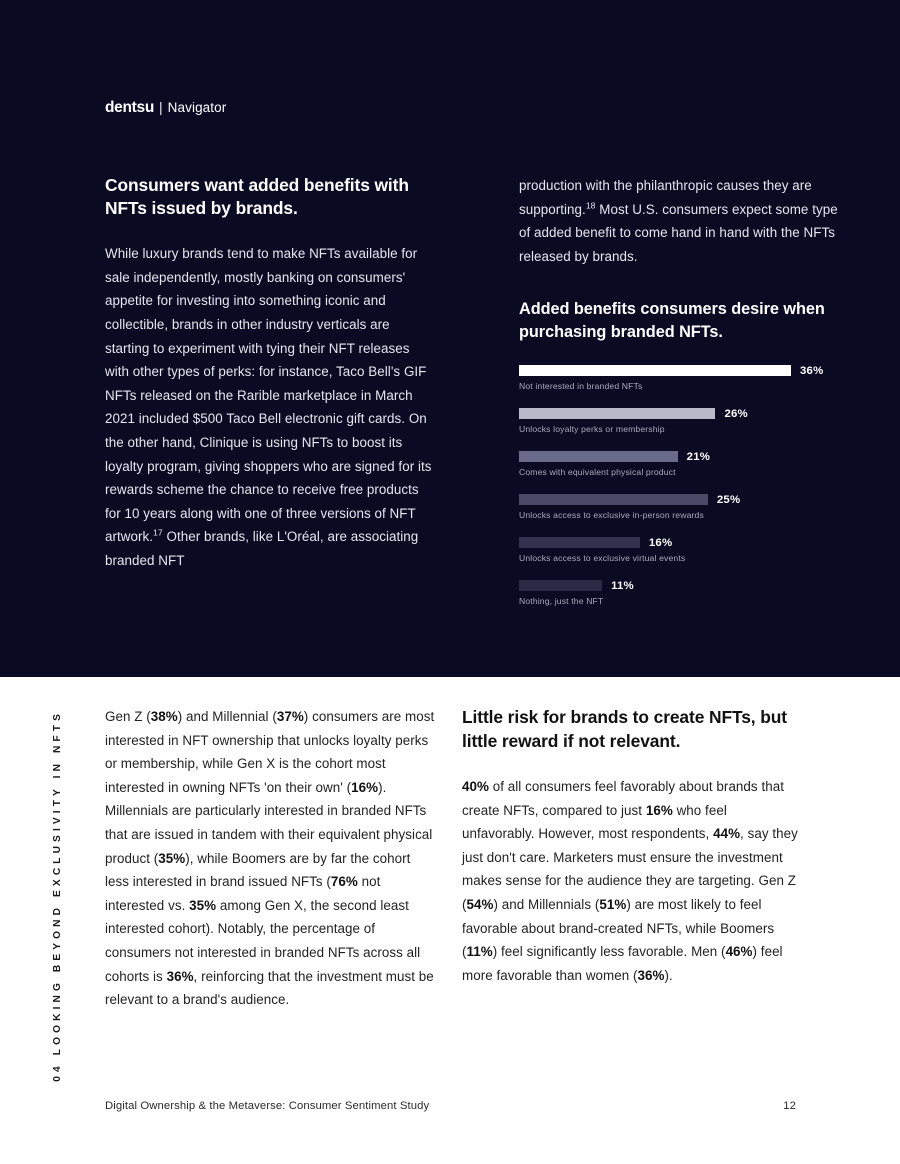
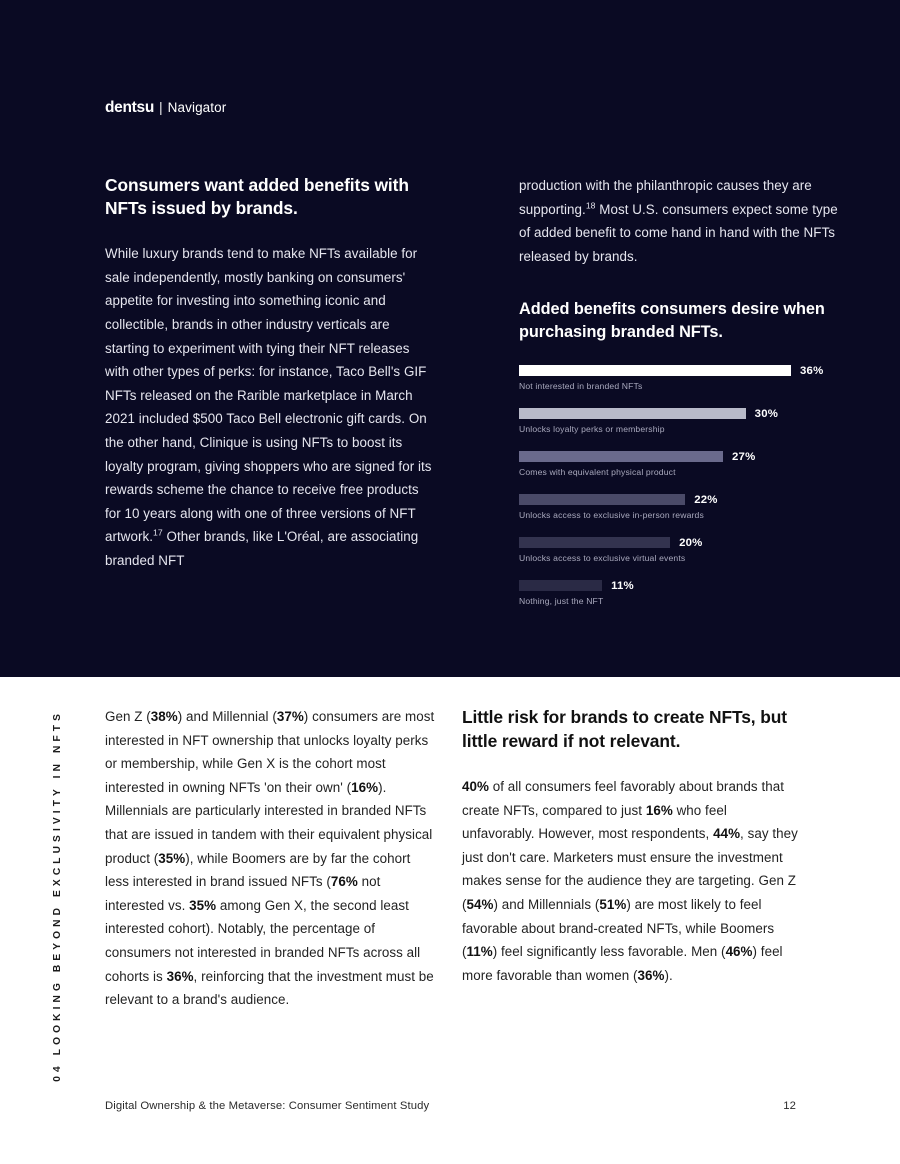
Unlocks loyalty perks or membership: 26% -> 30%
Comes with equivalent physical product: 21% -> 27%
Unlocks access to exclusive in-person rewards: 25% -> 22%
Unlocks access to exclusive virtual events: 16% -> 20%
